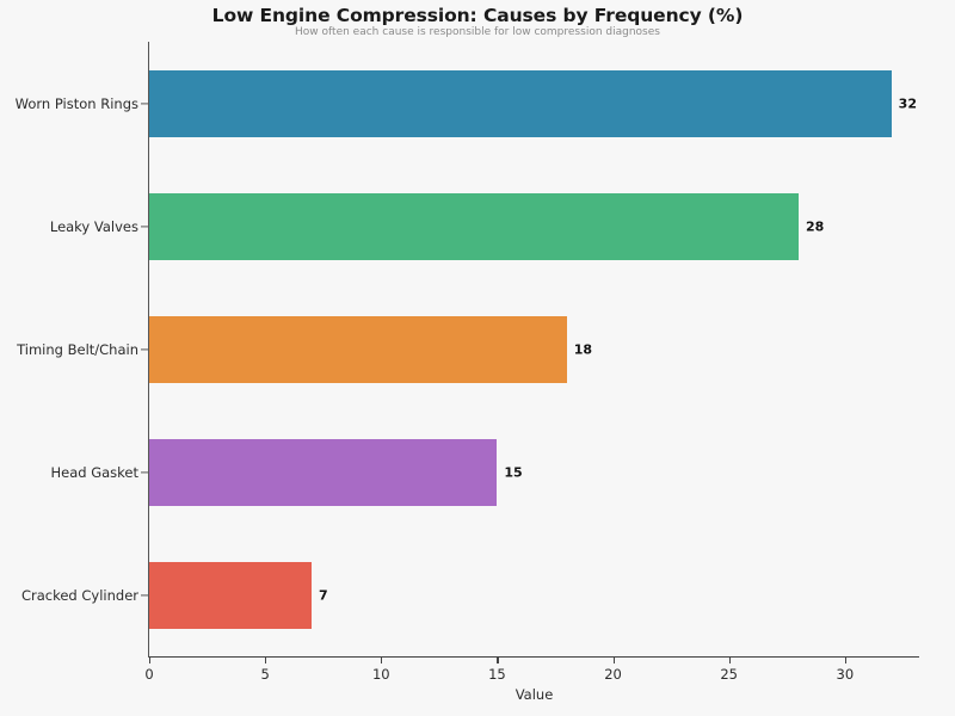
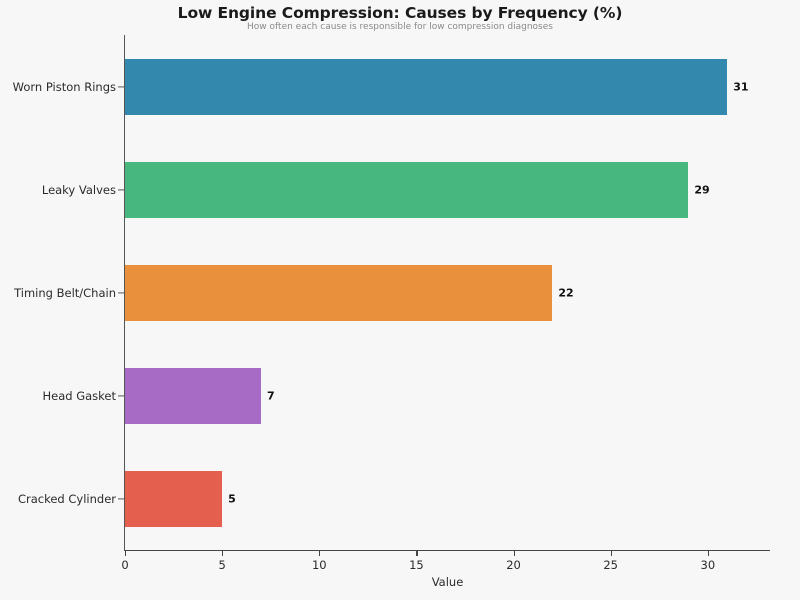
Worn Piston Rings: 32 -> 31
Leaky Valves: 28 -> 29
Timing Belt/Chain: 18 -> 22
Head Gasket: 15 -> 7
Cracked Cylinder: 7 -> 5
